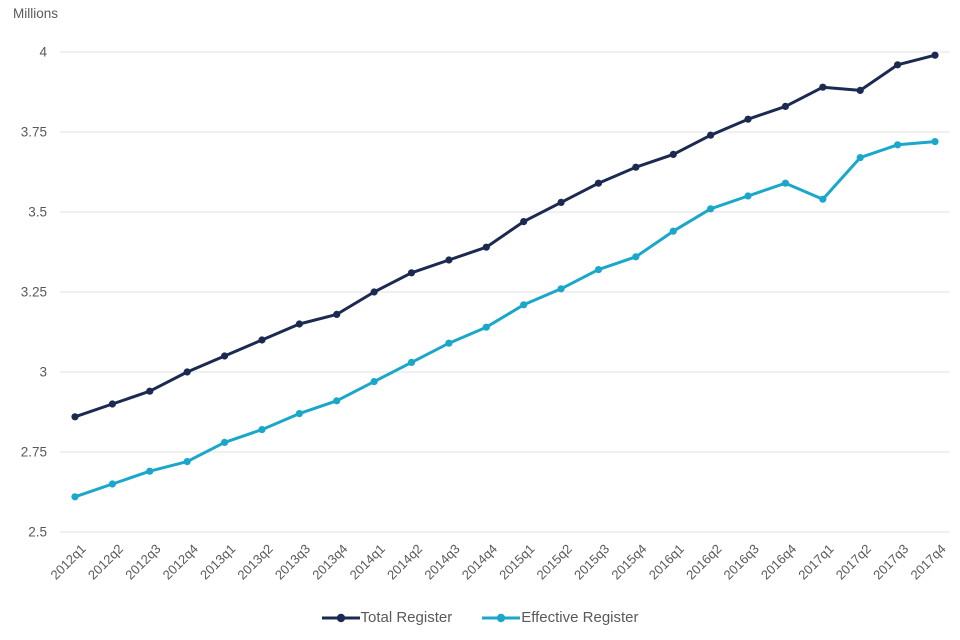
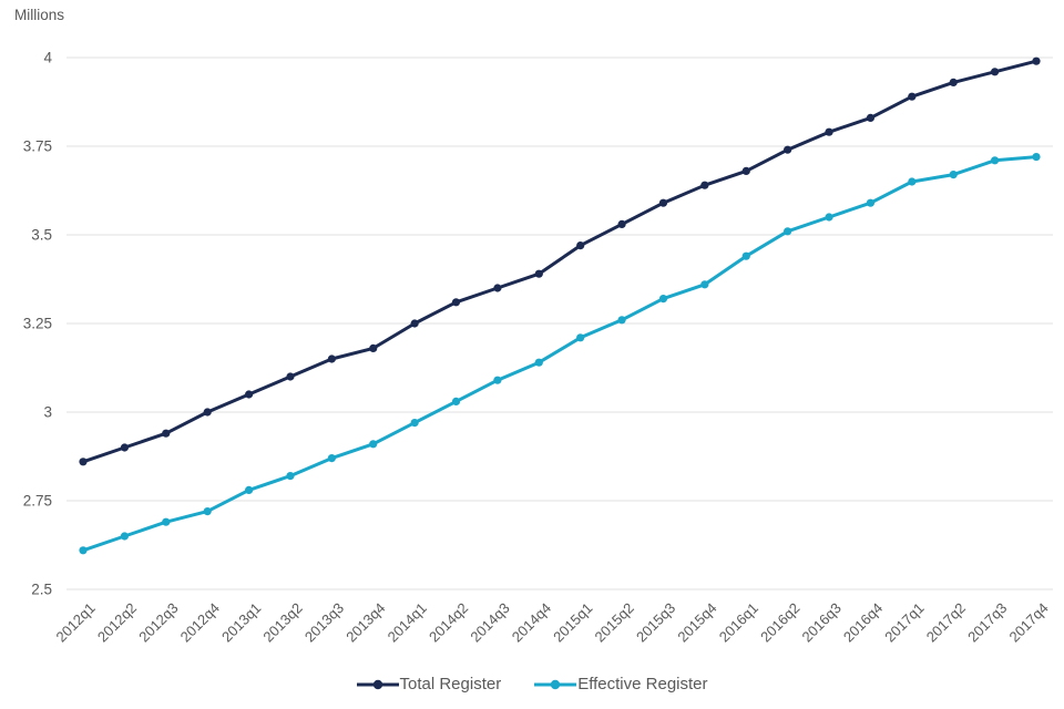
Effective Register/2017q1: 3.54 -> 3.65
Total Register/2017q2: 3.88 -> 3.93
